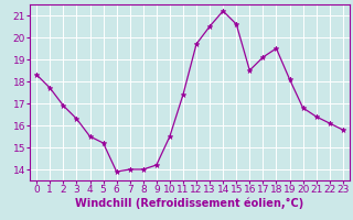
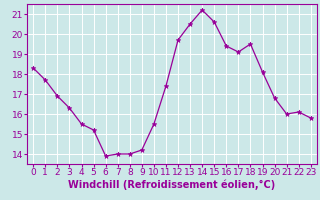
16: 18.5 -> 19.4
21: 16.4 -> 16.0
